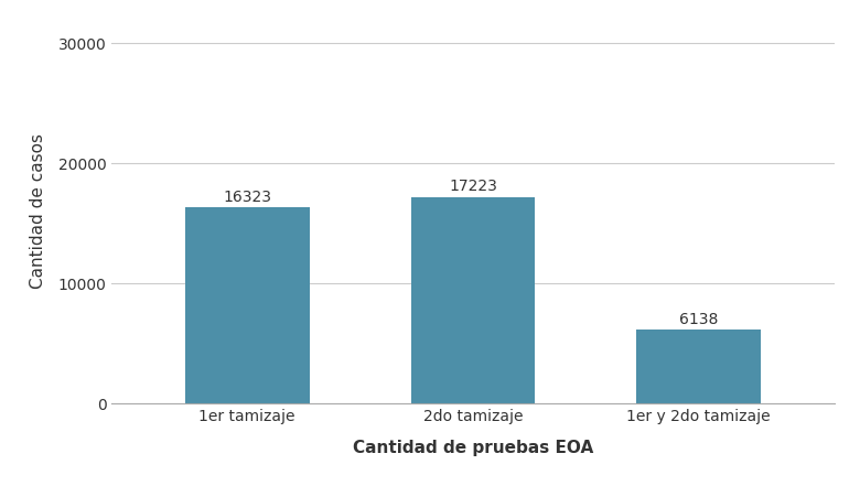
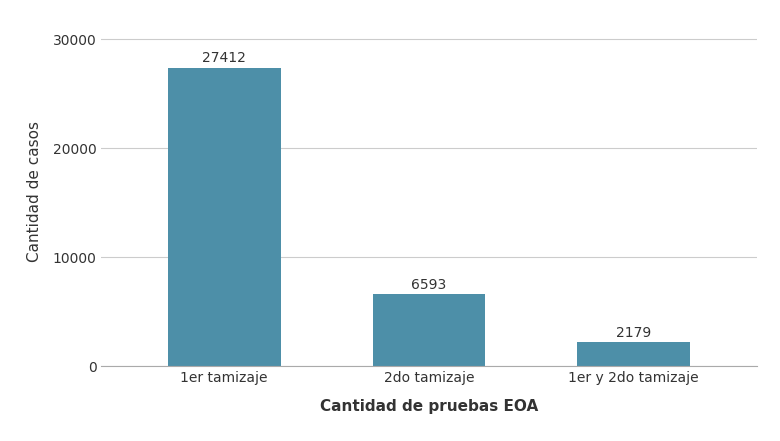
1er tamizaje: 16323 -> 27412
2do tamizaje: 17223 -> 6593
1er y 2do tamizaje: 6138 -> 2179
